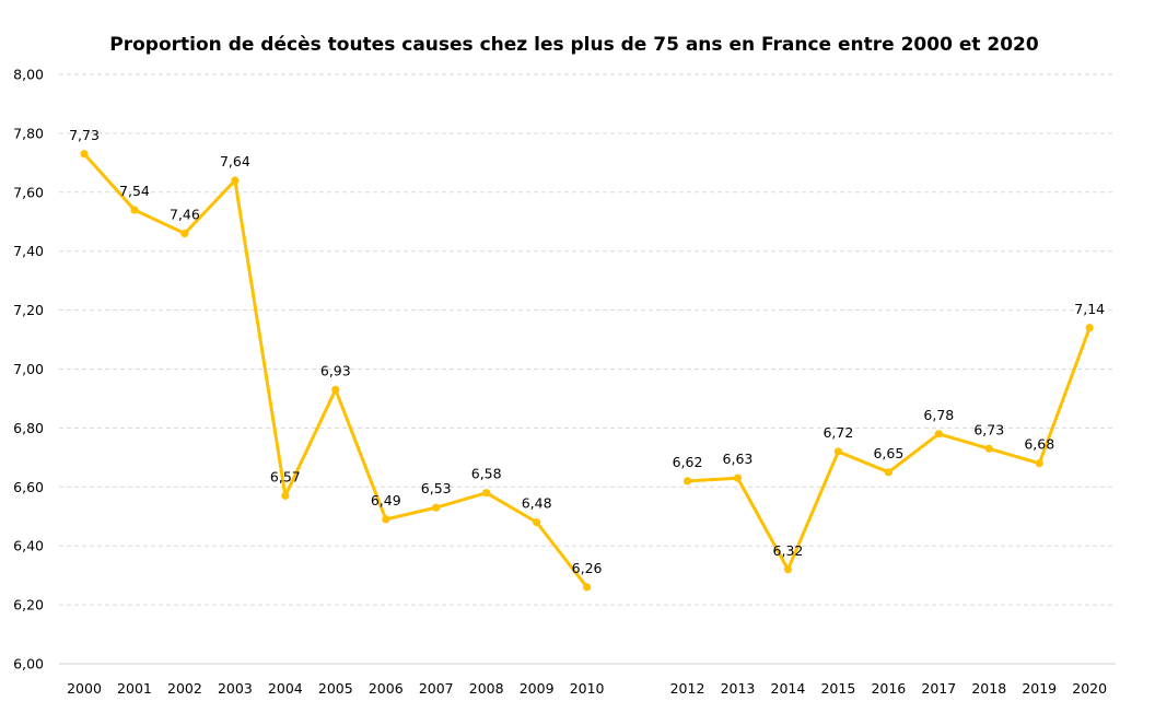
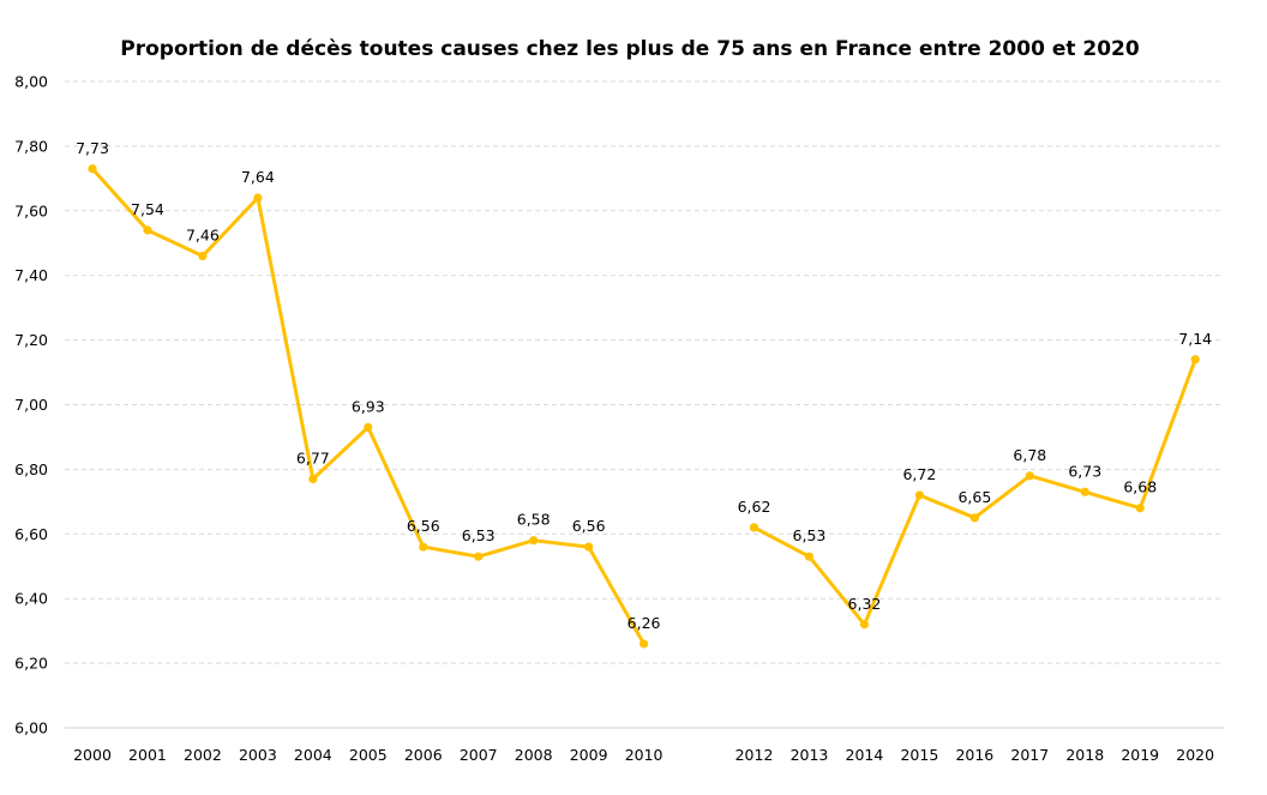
2004: 6,57 -> 6,77
2006: 6,49 -> 6,56
2009: 6,48 -> 6,56
2013: 6,63 -> 6,53
